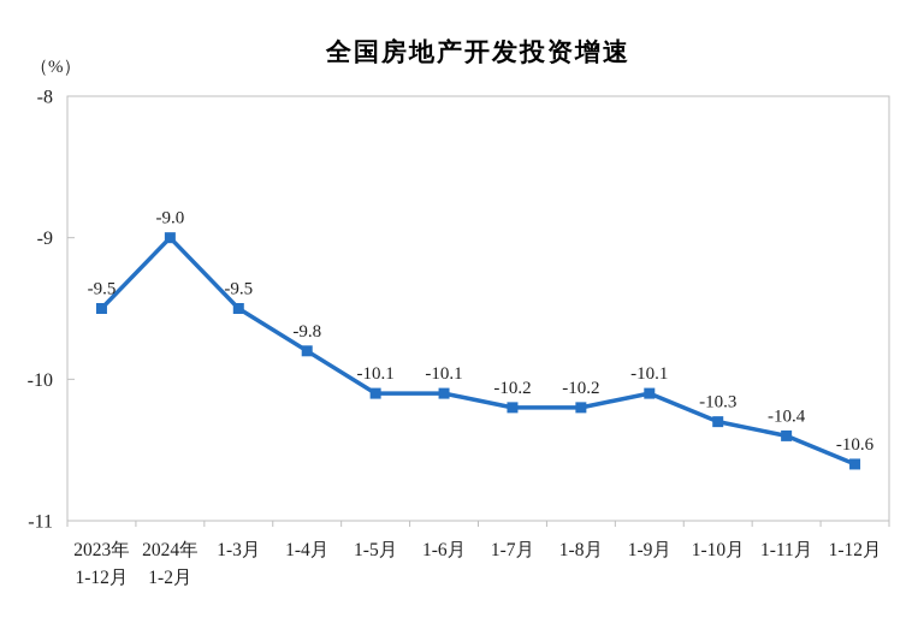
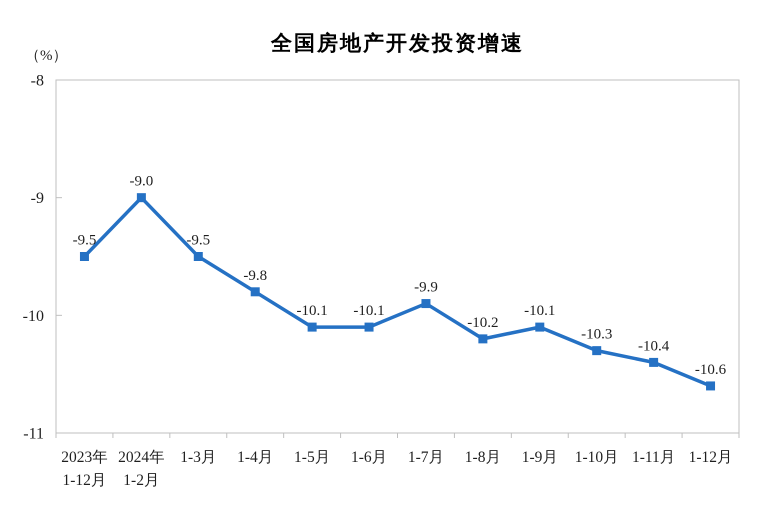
1-7月: -10.2 -> -9.9
